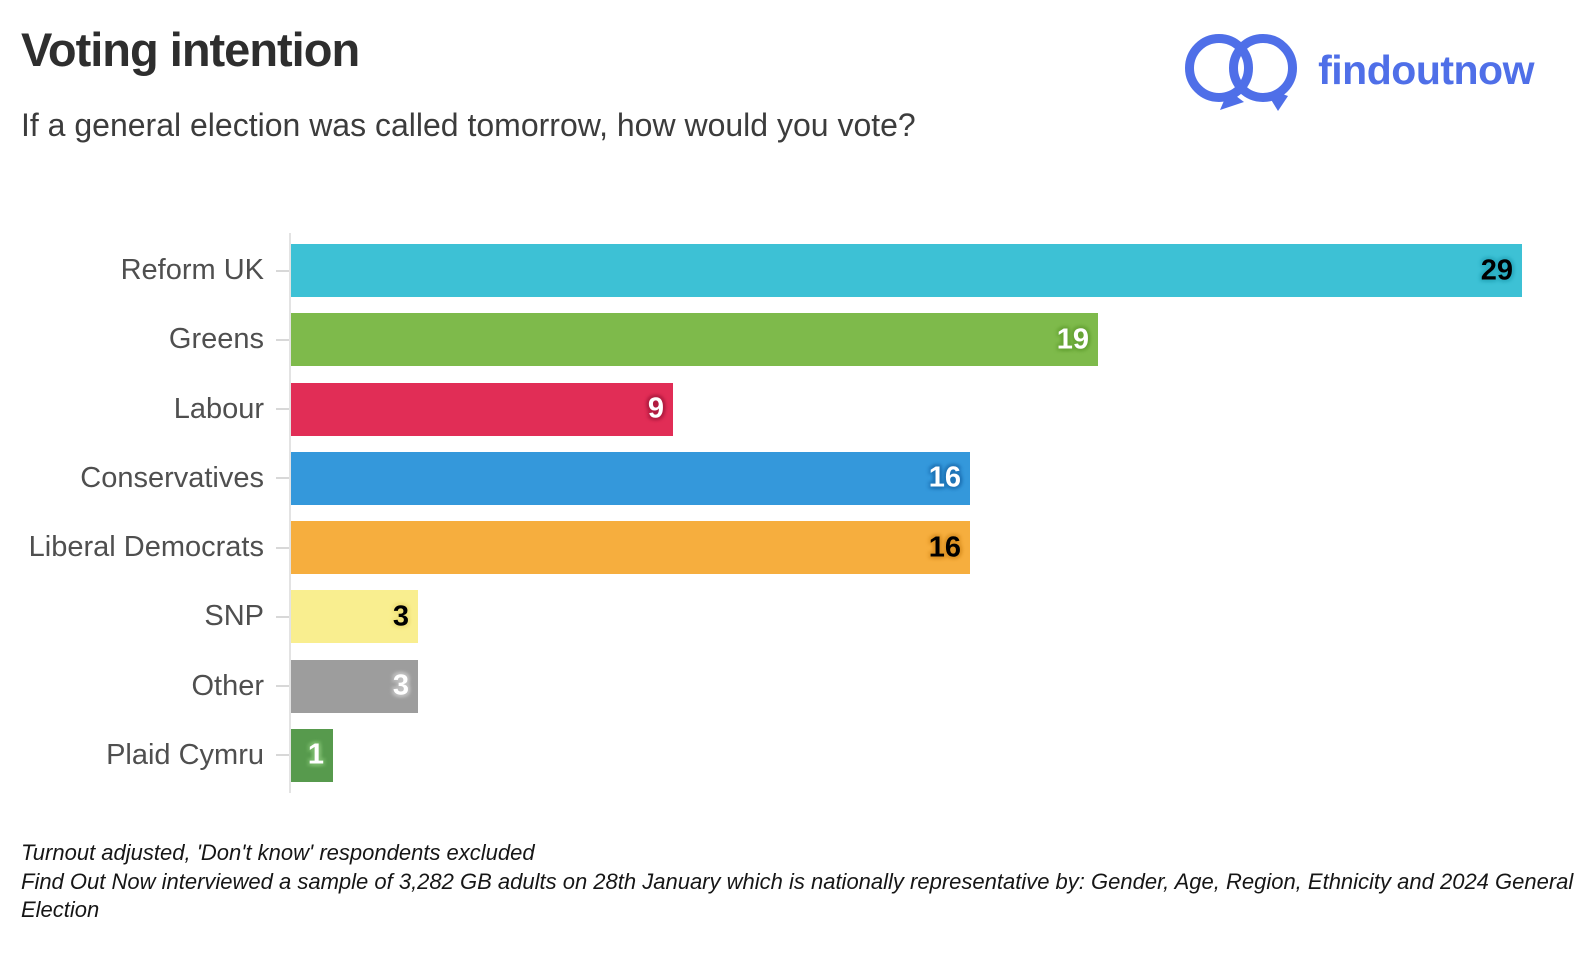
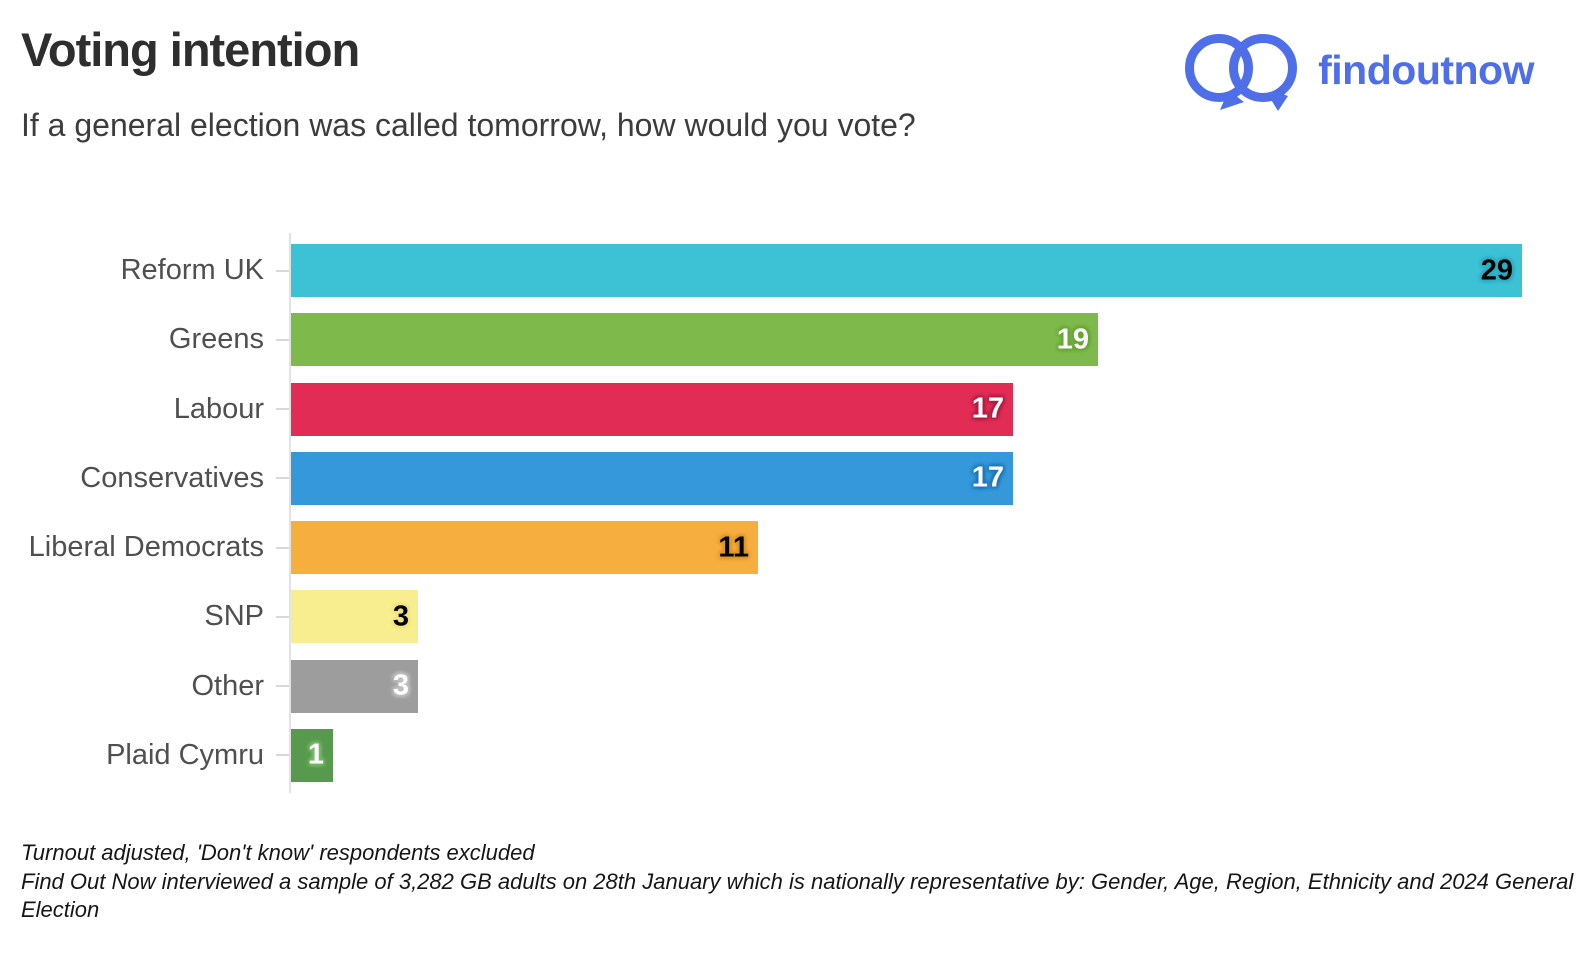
Labour: 9 -> 17
Conservatives: 16 -> 17
Liberal Democrats: 16 -> 11
